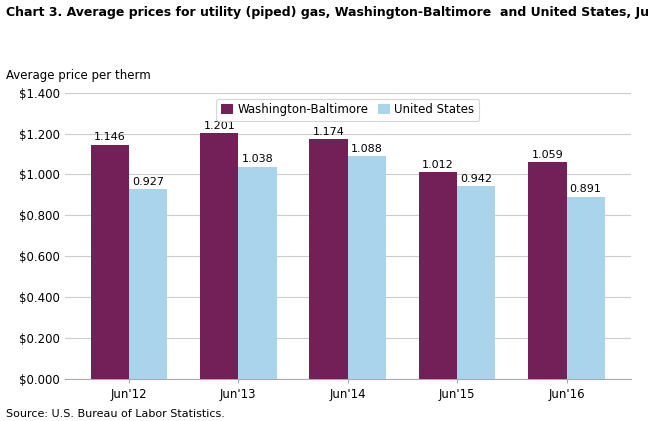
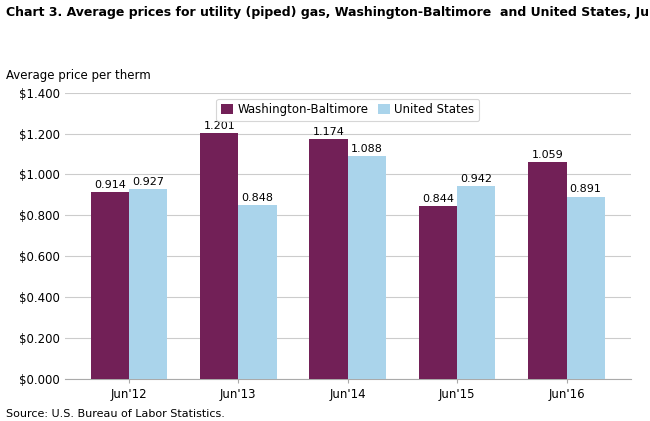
Washington-Baltimore/Jun'12: 1.146 -> 0.914
United States/Jun'13: 1.038 -> 0.848
Washington-Baltimore/Jun'15: 1.012 -> 0.844
